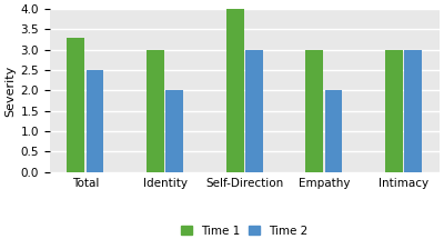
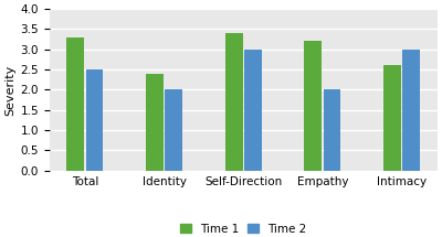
Time 1/Identity: 3.0 -> 2.4
Time 1/Self-Direction: 4.0 -> 3.4
Time 1/Empathy: 3.0 -> 3.2
Time 1/Intimacy: 3.0 -> 2.6
